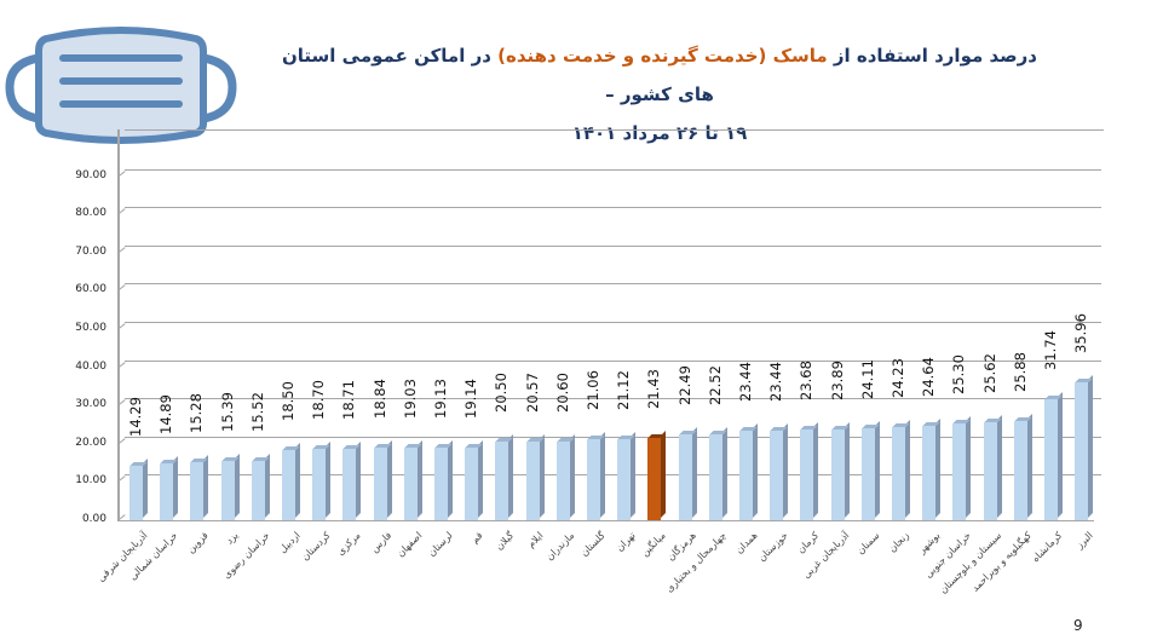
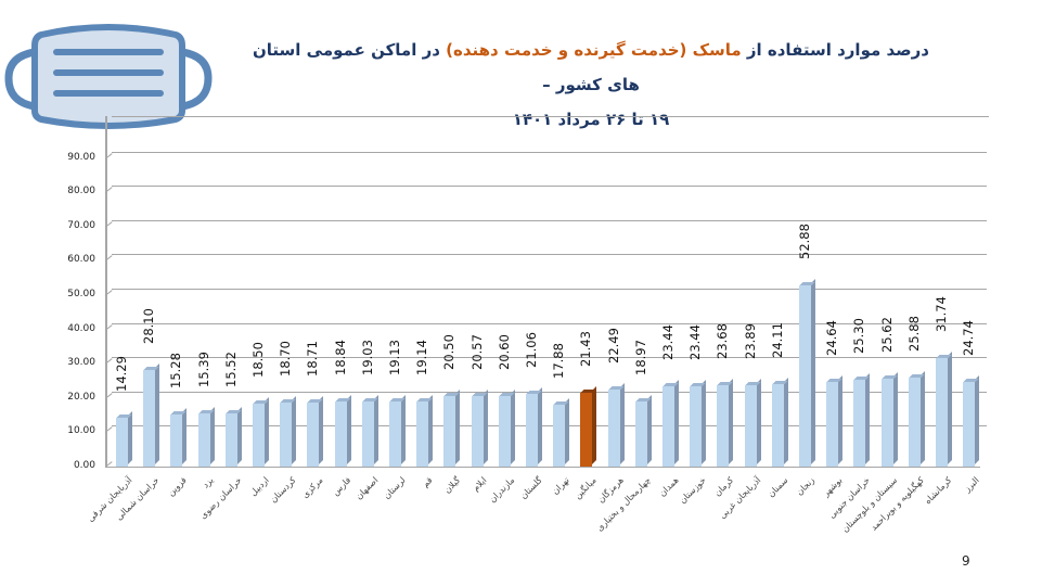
خراسان شمالی: 14.89 -> 28.10
تهران: 21.12 -> 17.88
چهارمحال و بختیاری: 22.52 -> 18.97
زنجان: 24.23 -> 52.88
البرز: 35.96 -> 24.74
